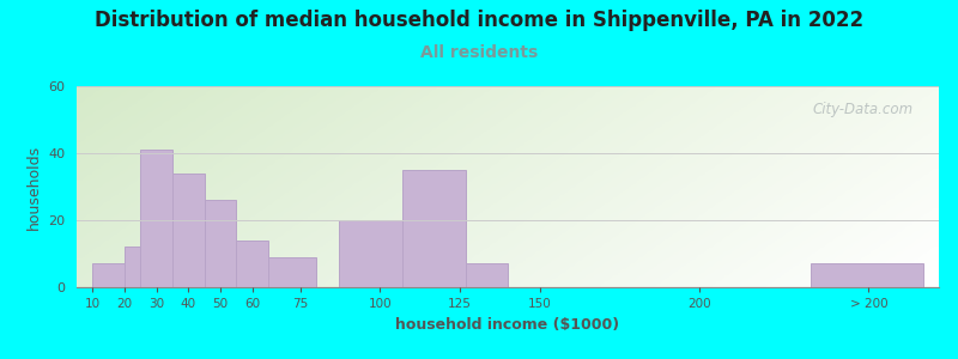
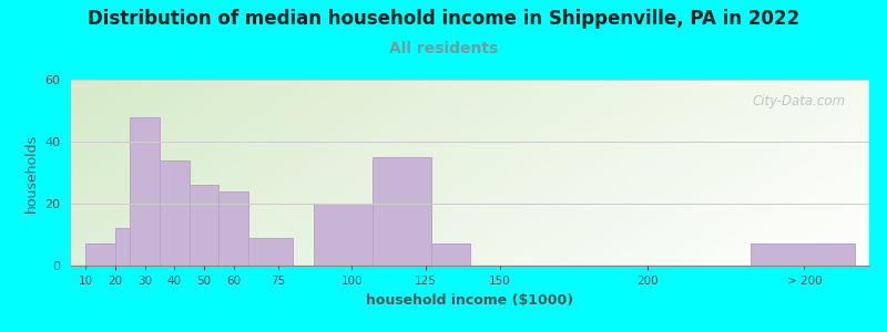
30: 41 -> 48
60: 14 -> 24
